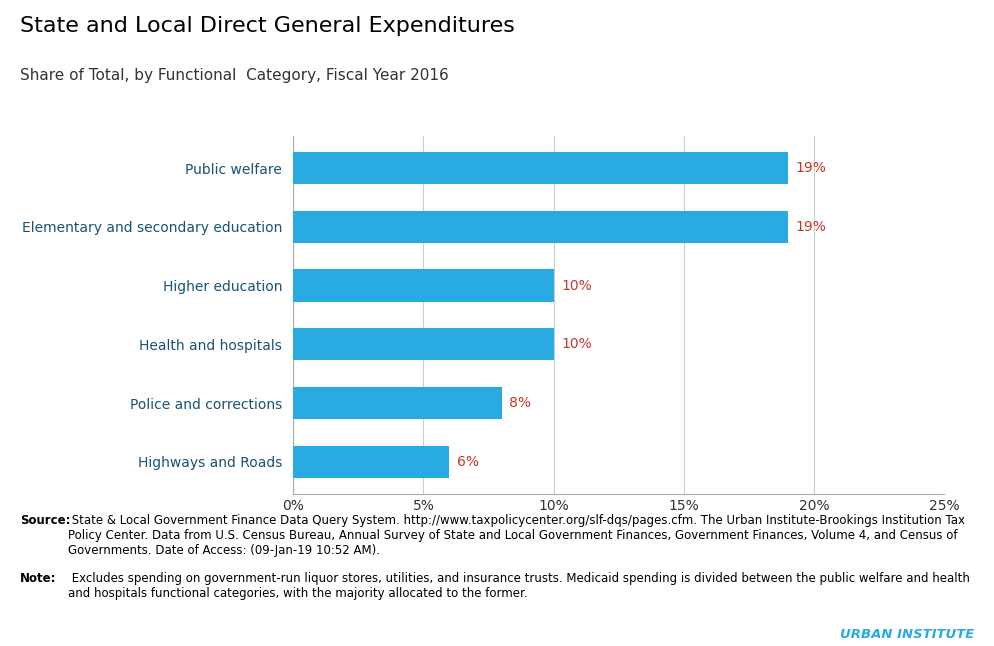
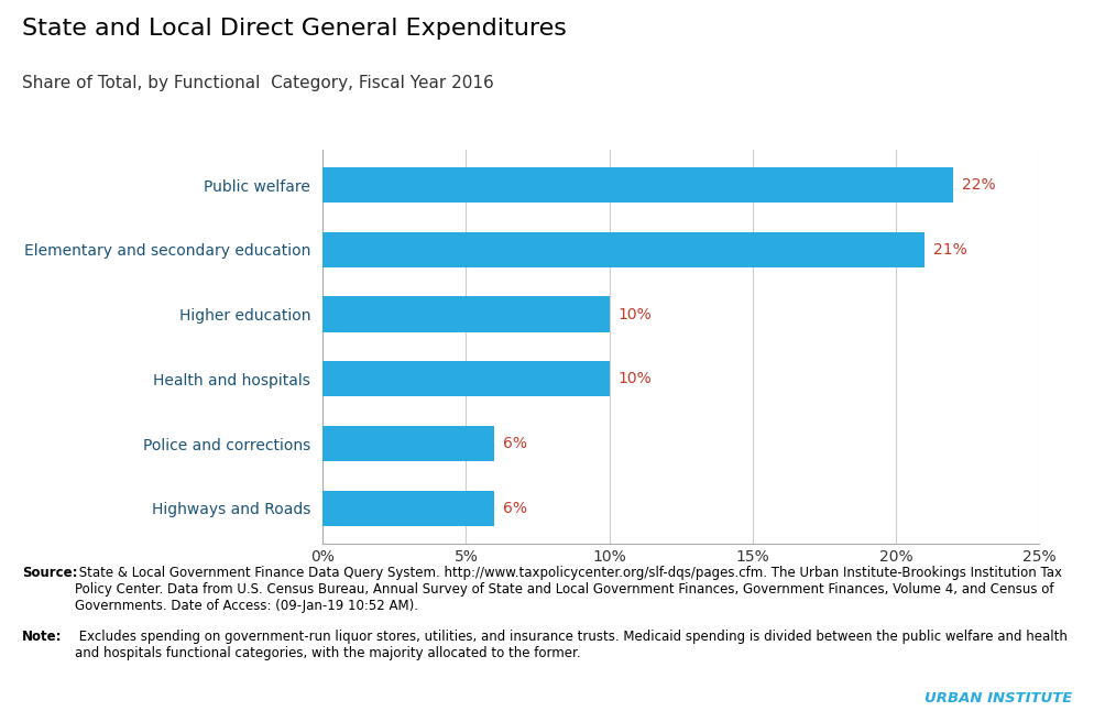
Public welfare: 19% -> 22%
Elementary and secondary education: 19% -> 21%
Police and corrections: 8% -> 6%
